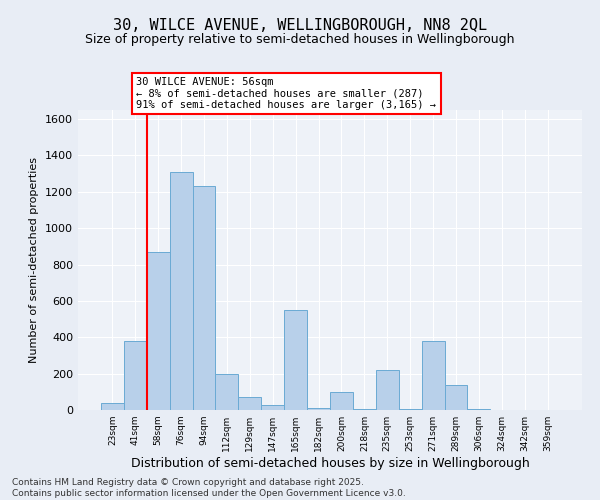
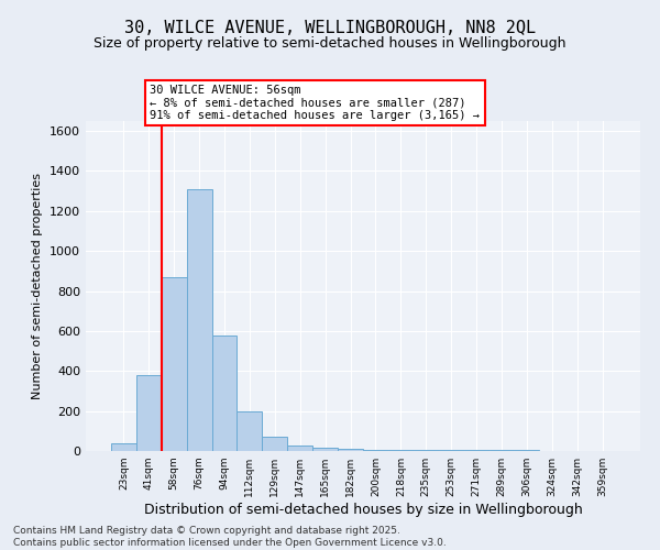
94sqm: 1230 -> 580
165sqm: 550 -> 20
200sqm: 100 -> 0
235sqm: 220 -> 0
271sqm: 380 -> 0
289sqm: 140 -> 0
